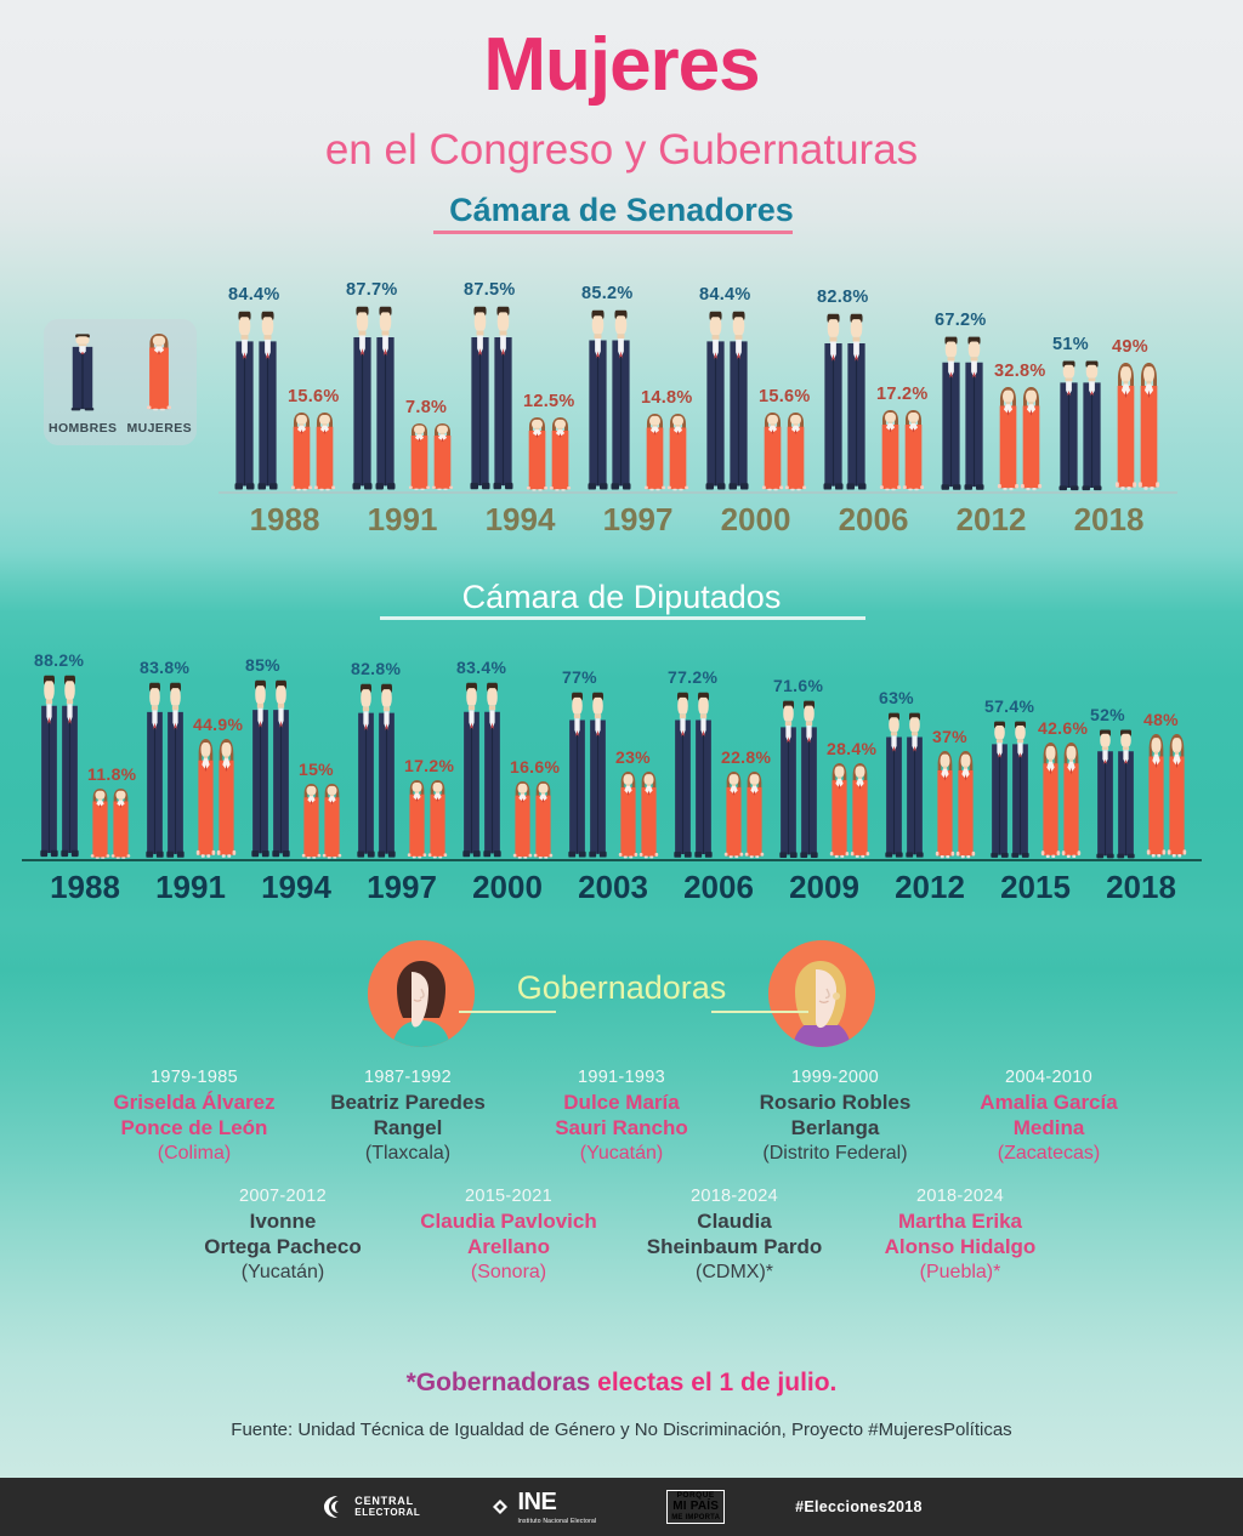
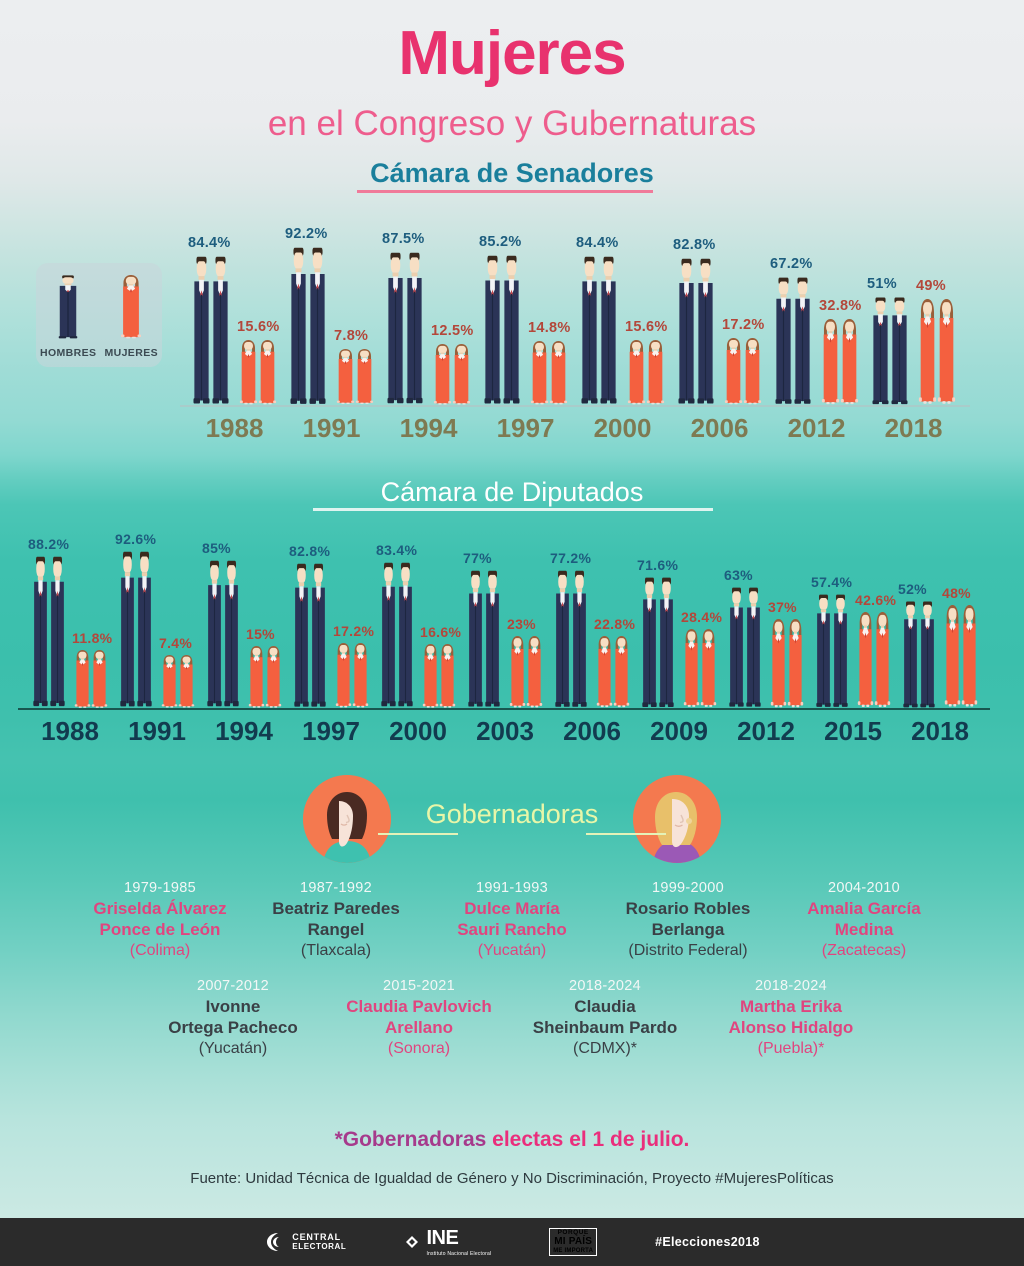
Cámara de Senadores/HOMBRES/1991: 87.7% -> 92.2%
Cámara de Diputados/HOMBRES/1991: 83.8% -> 92.6%
Cámara de Diputados/MUJERES/1991: 44.9% -> 7.4%
